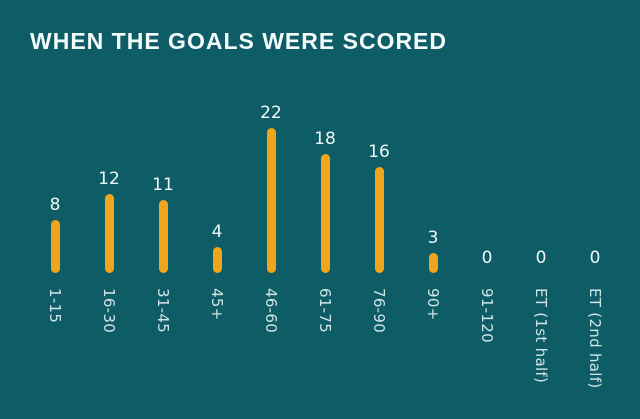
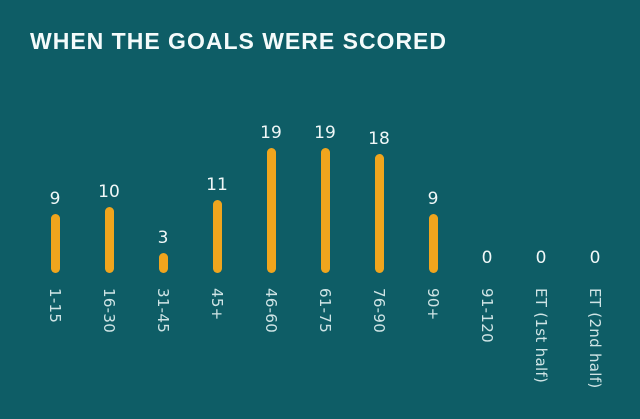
1-15: 8 -> 9
16-30: 12 -> 10
31-45: 11 -> 3
45+: 4 -> 11
46-60: 22 -> 19
61-75: 18 -> 19
76-90: 16 -> 18
90+: 3 -> 9
